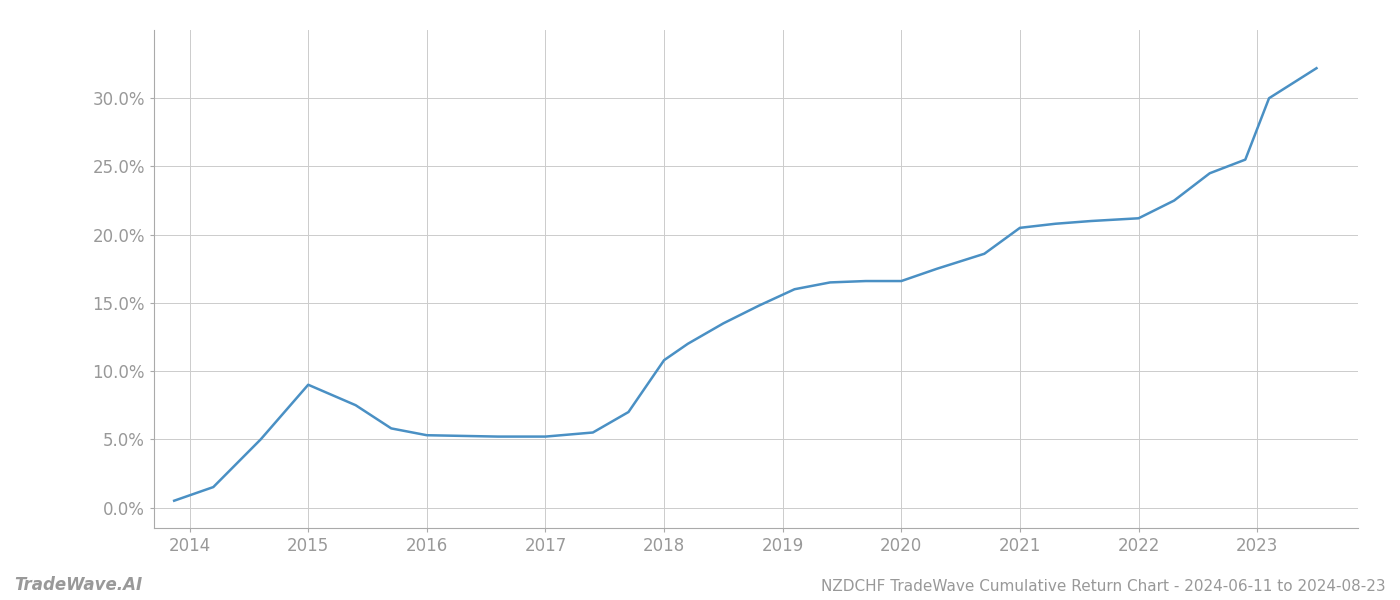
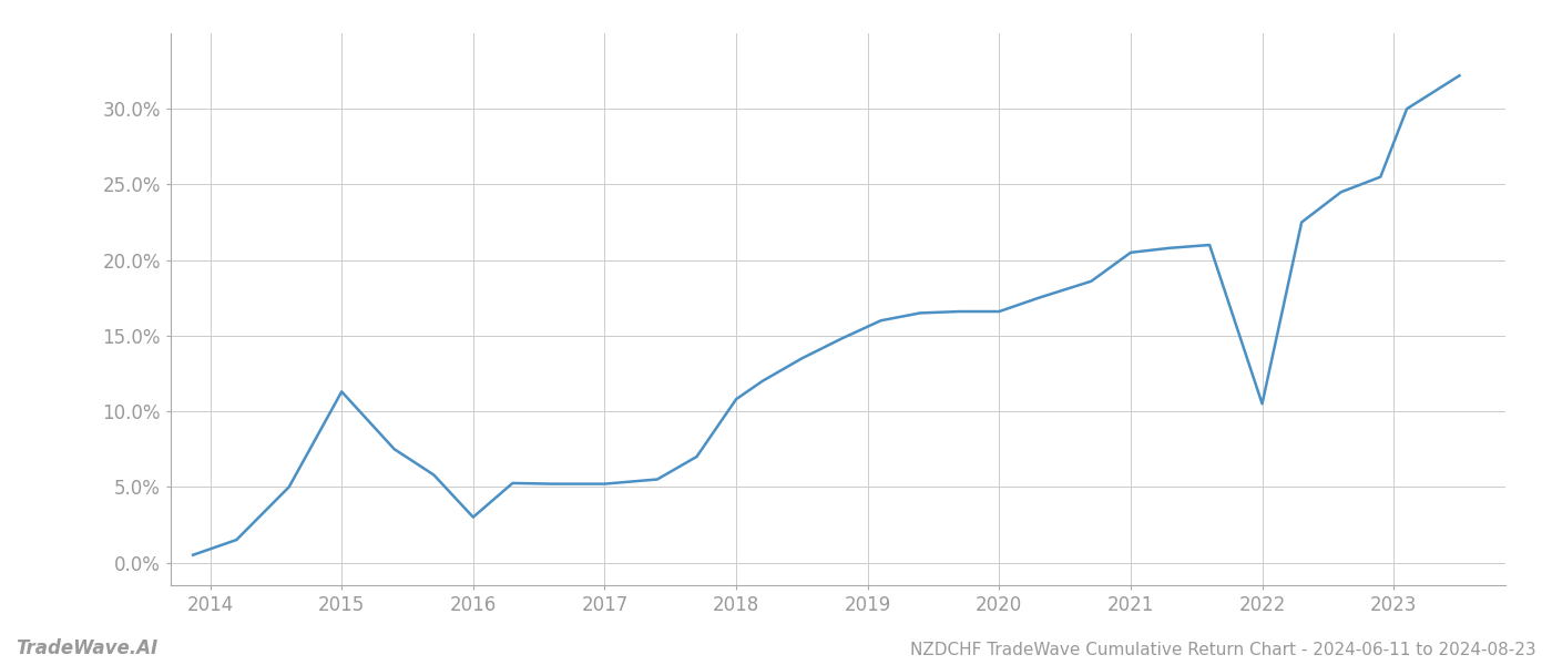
2015: 9.0% -> 11.3%
2016: 5.3% -> 3.0%
2022: 21.2% -> 10.5%
